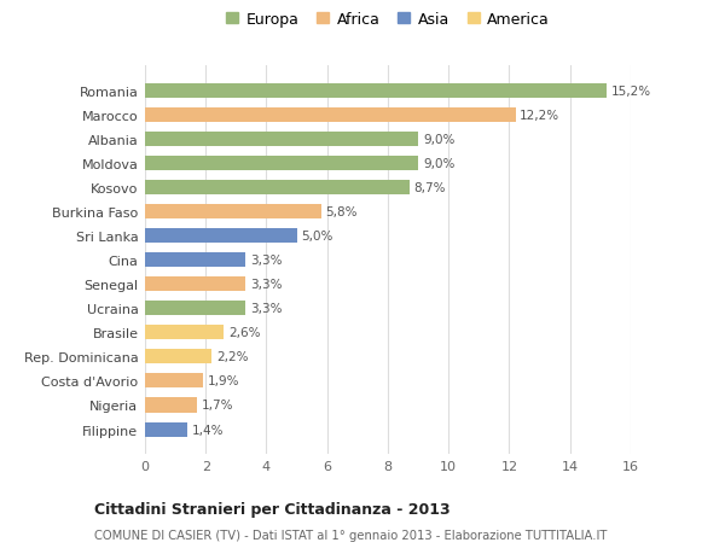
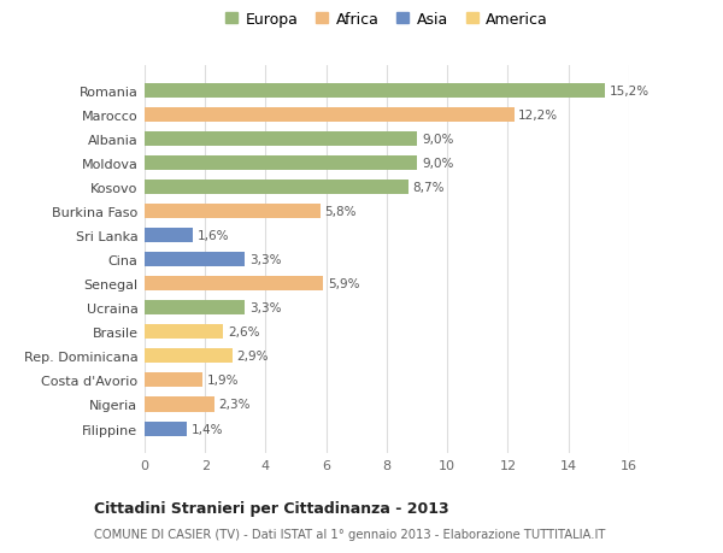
Sri Lanka: 5,0% -> 1,6%
Senegal: 3,3% -> 5,9%
Rep. Dominicana: 2,2% -> 2,9%
Nigeria: 1,7% -> 2,3%
